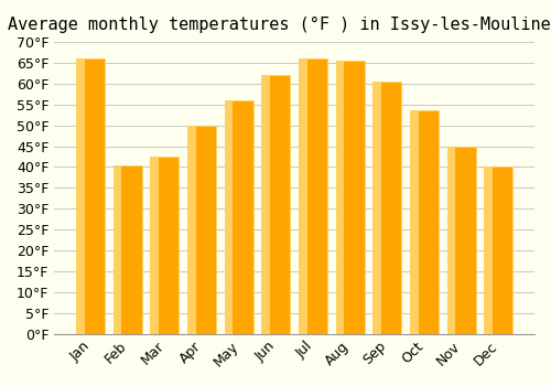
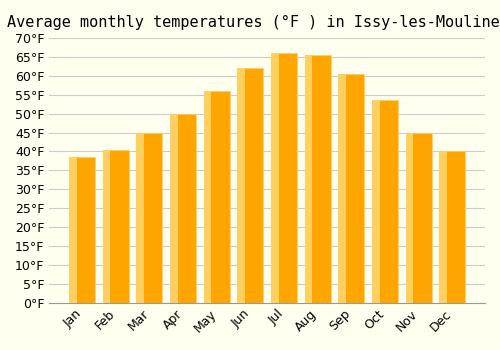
Jan: 66.0°F -> 38.5°F
Mar: 42.5°F -> 45.0°F
